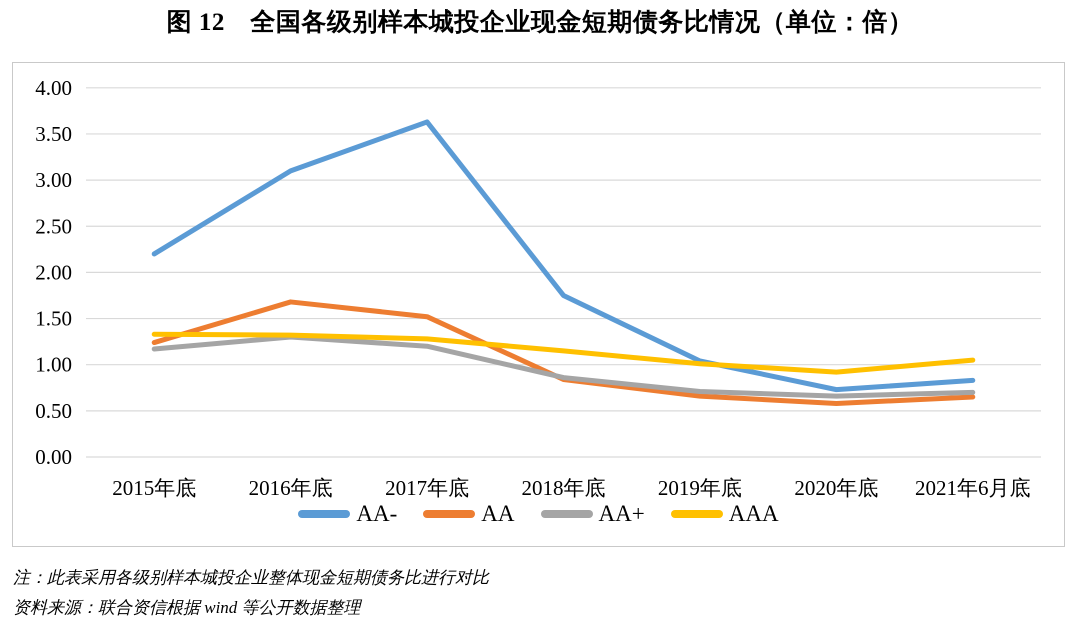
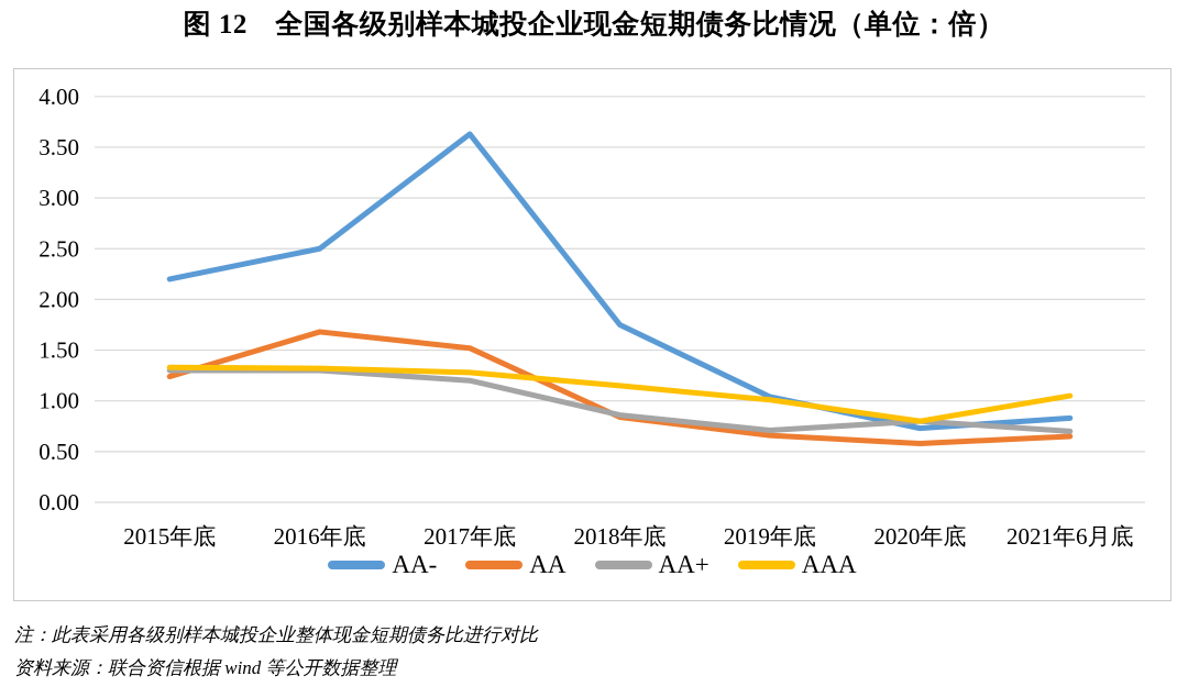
AA+/2015年底: 1.2 -> 1.3
AA-/2016年底: 3.1 -> 2.5
AA+/2020年底: 0.7 -> 0.8
AAA/2020年底: 0.9 -> 0.8
